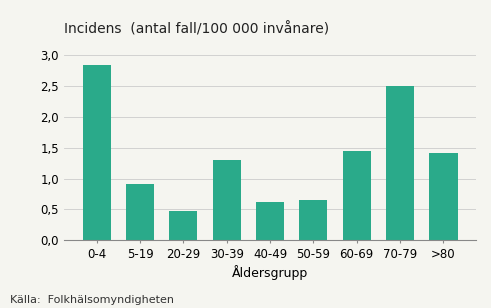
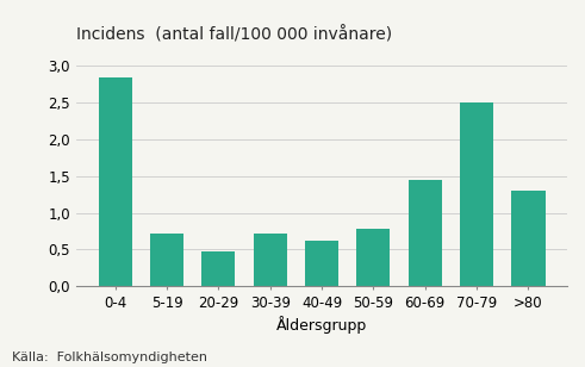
5-19: 0,92 -> 0,72
30-39: 1,30 -> 0,72
50-59: 0,66 -> 0,79
>80: 1,42 -> 1,30
